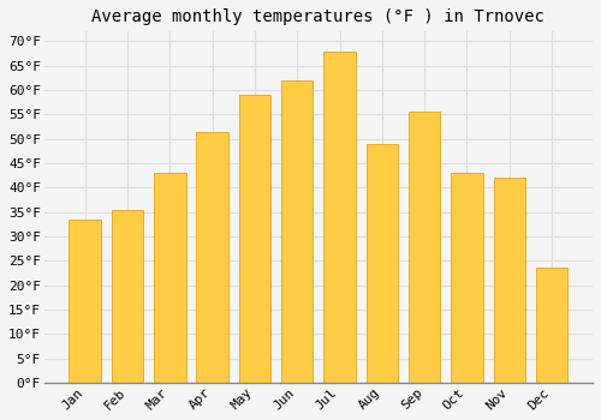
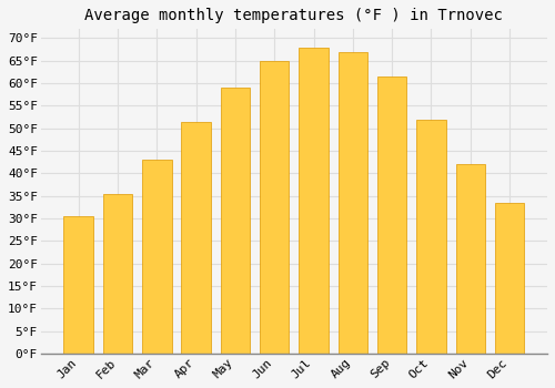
Jan: 33.5°F -> 30.5°F
Jun: 62.0°F -> 65.0°F
Aug: 49.0°F -> 67.0°F
Sep: 55.5°F -> 61.5°F
Oct: 43.0°F -> 52.0°F
Dec: 23.5°F -> 33.5°F
